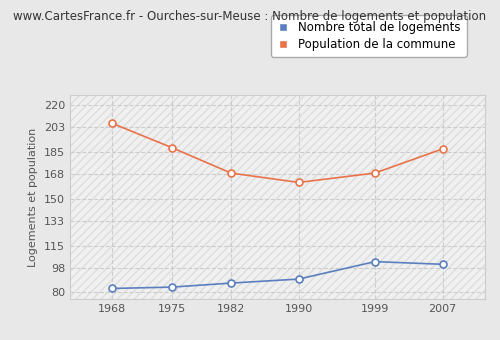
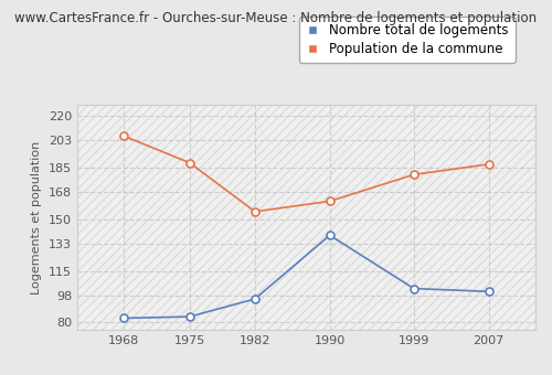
Nombre total de logements/1982: 87 -> 96
Population de la commune/1982: 169 -> 155
Nombre total de logements/1990: 90 -> 139
Population de la commune/1999: 169 -> 180
